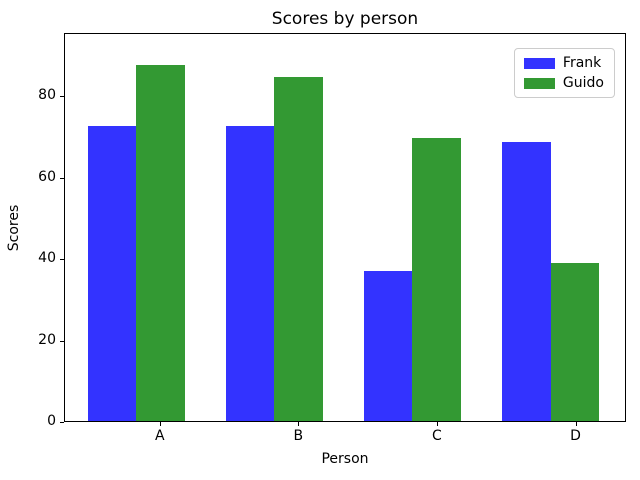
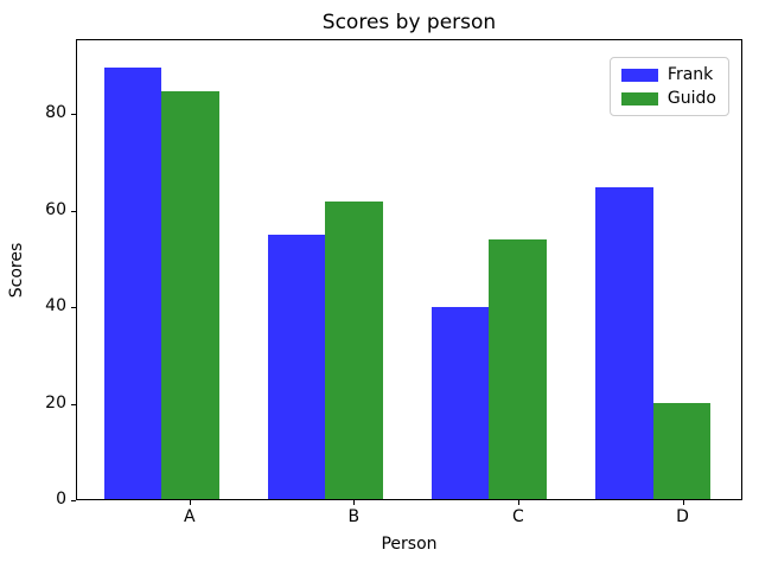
Frank/A: 73 -> 90
Guido/A: 88 -> 85
Frank/B: 73 -> 55
Guido/B: 85 -> 62
Frank/C: 37 -> 40
Guido/C: 70 -> 54
Frank/D: 69 -> 65
Guido/D: 39 -> 20
